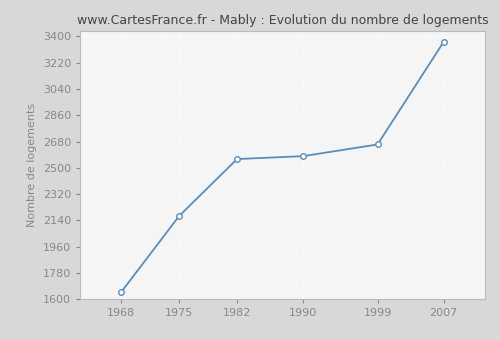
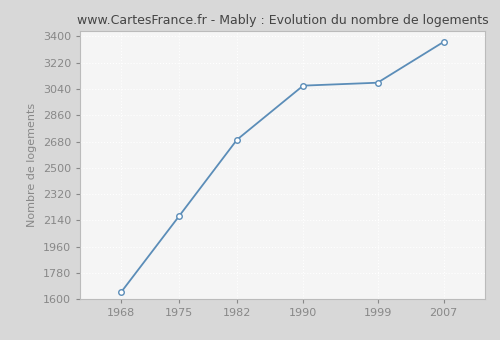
1982: 2560 -> 2690
1990: 2580 -> 3060
1999: 2660 -> 3080
